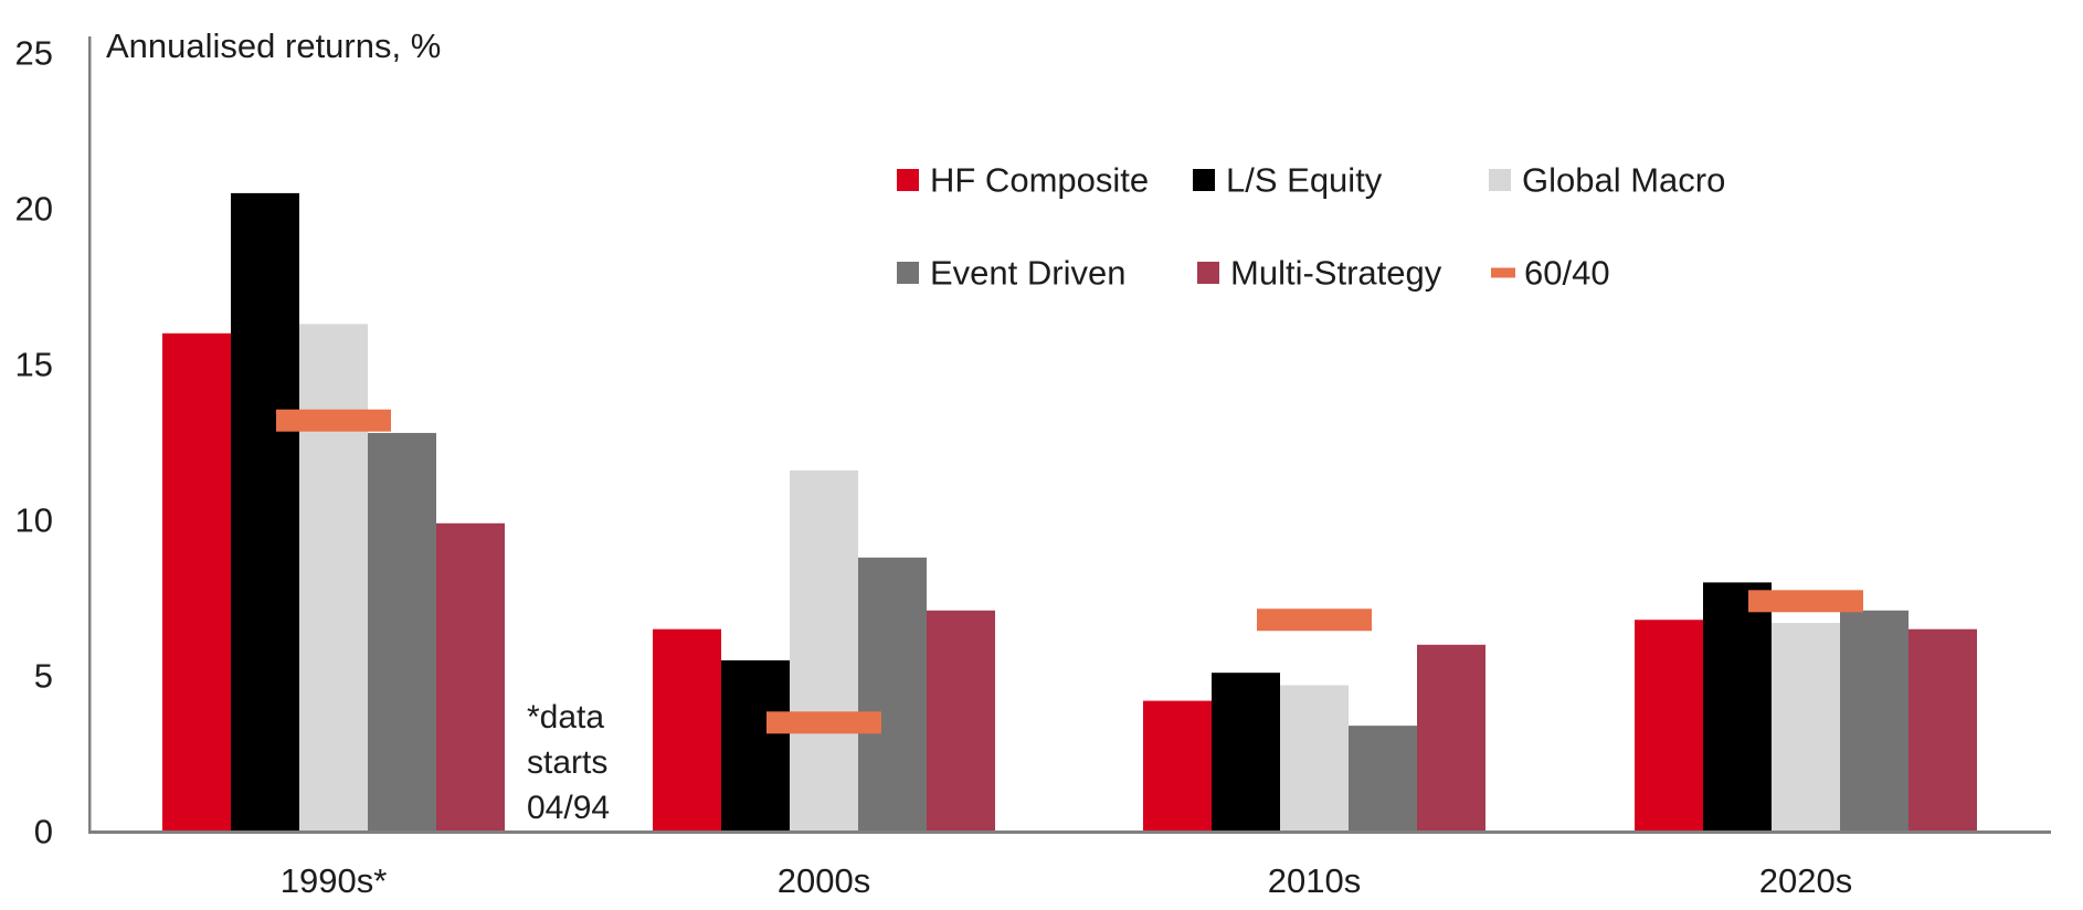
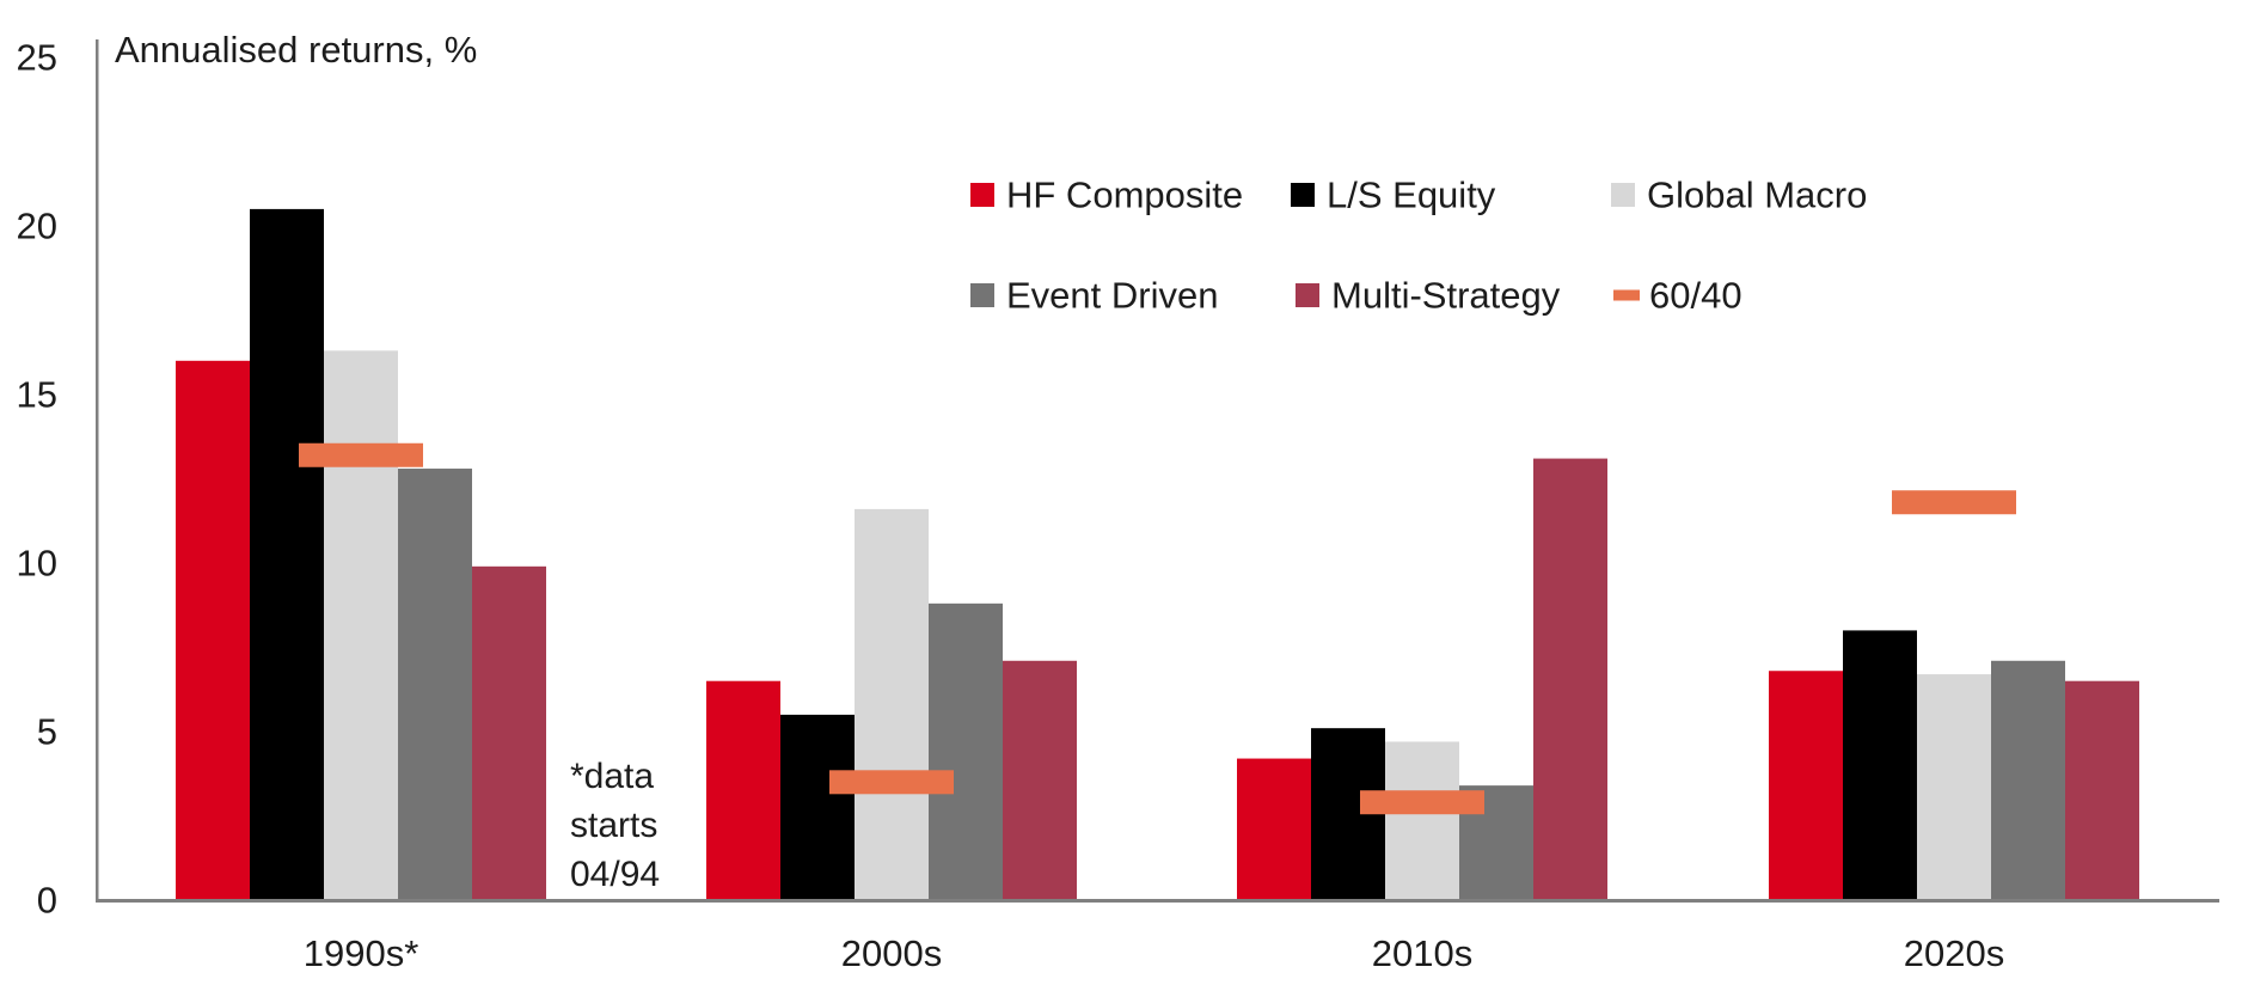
Multi-Strategy/2010s: 6.0 -> 13.1
60/40/2010s: 6.8 -> 2.9
60/40/2020s: 7.4 -> 11.8
